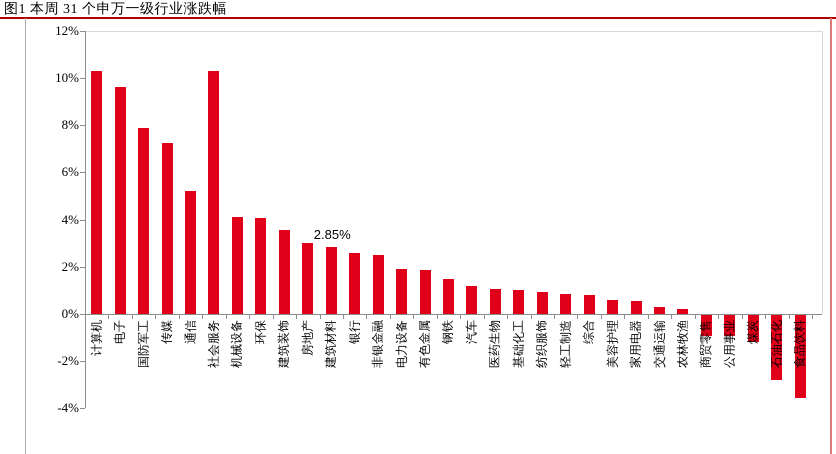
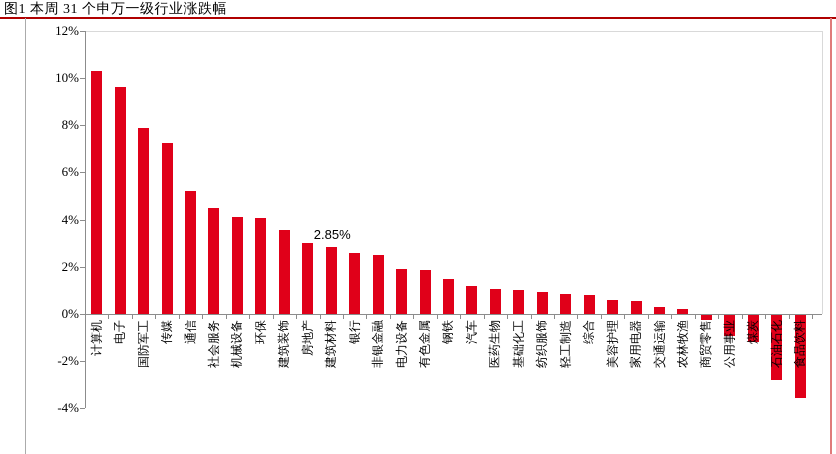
社会服务: 10.3% -> 4.5%
商贸零售: -0.9% -> -0.2%
